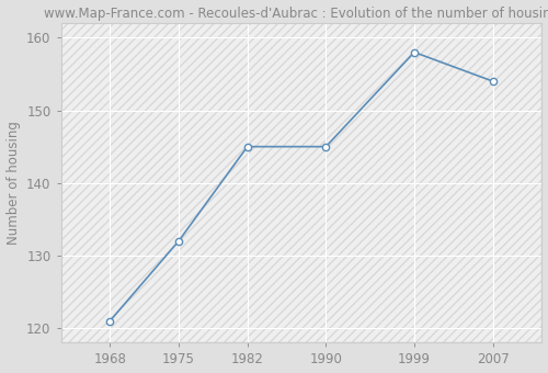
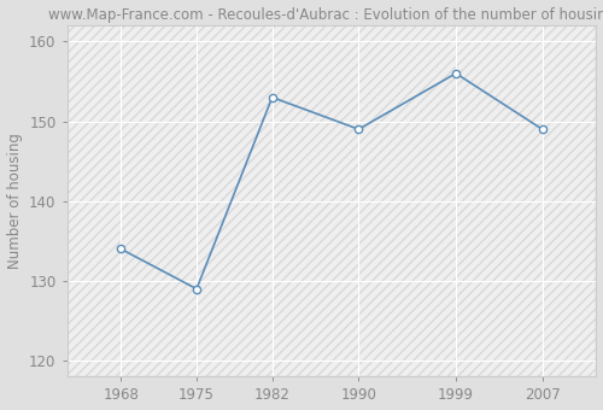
1968: 121 -> 134
1975: 132 -> 129
1982: 145 -> 153
1990: 145 -> 149
1999: 158 -> 156
2007: 154 -> 149
